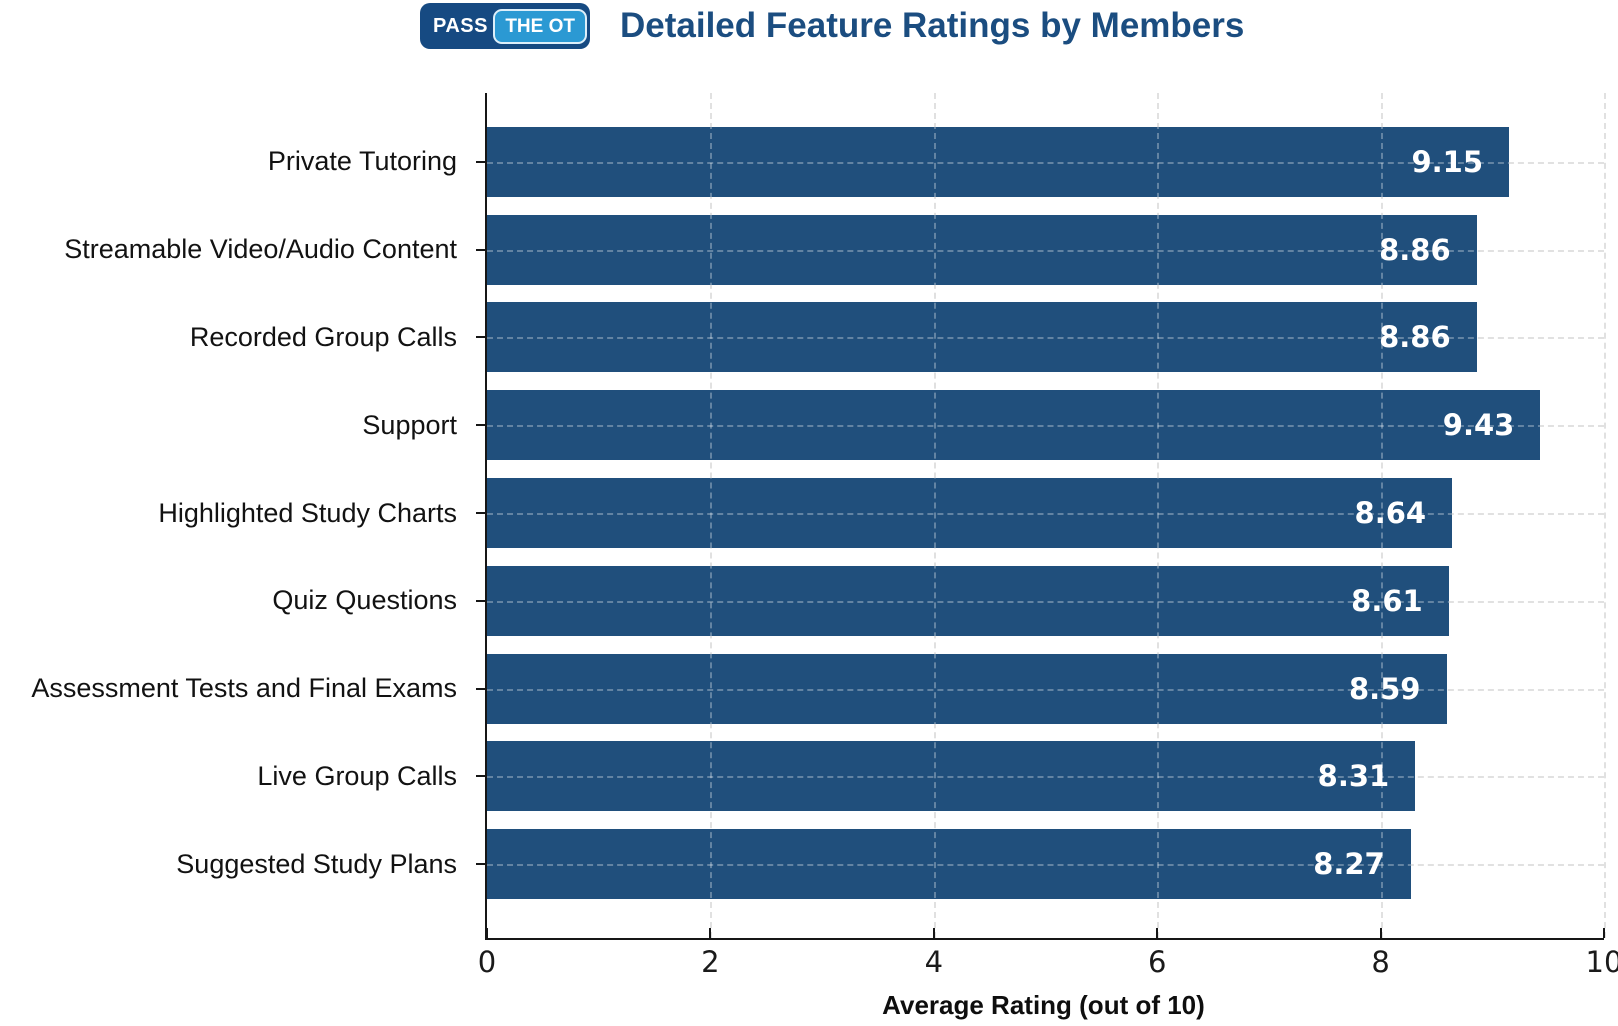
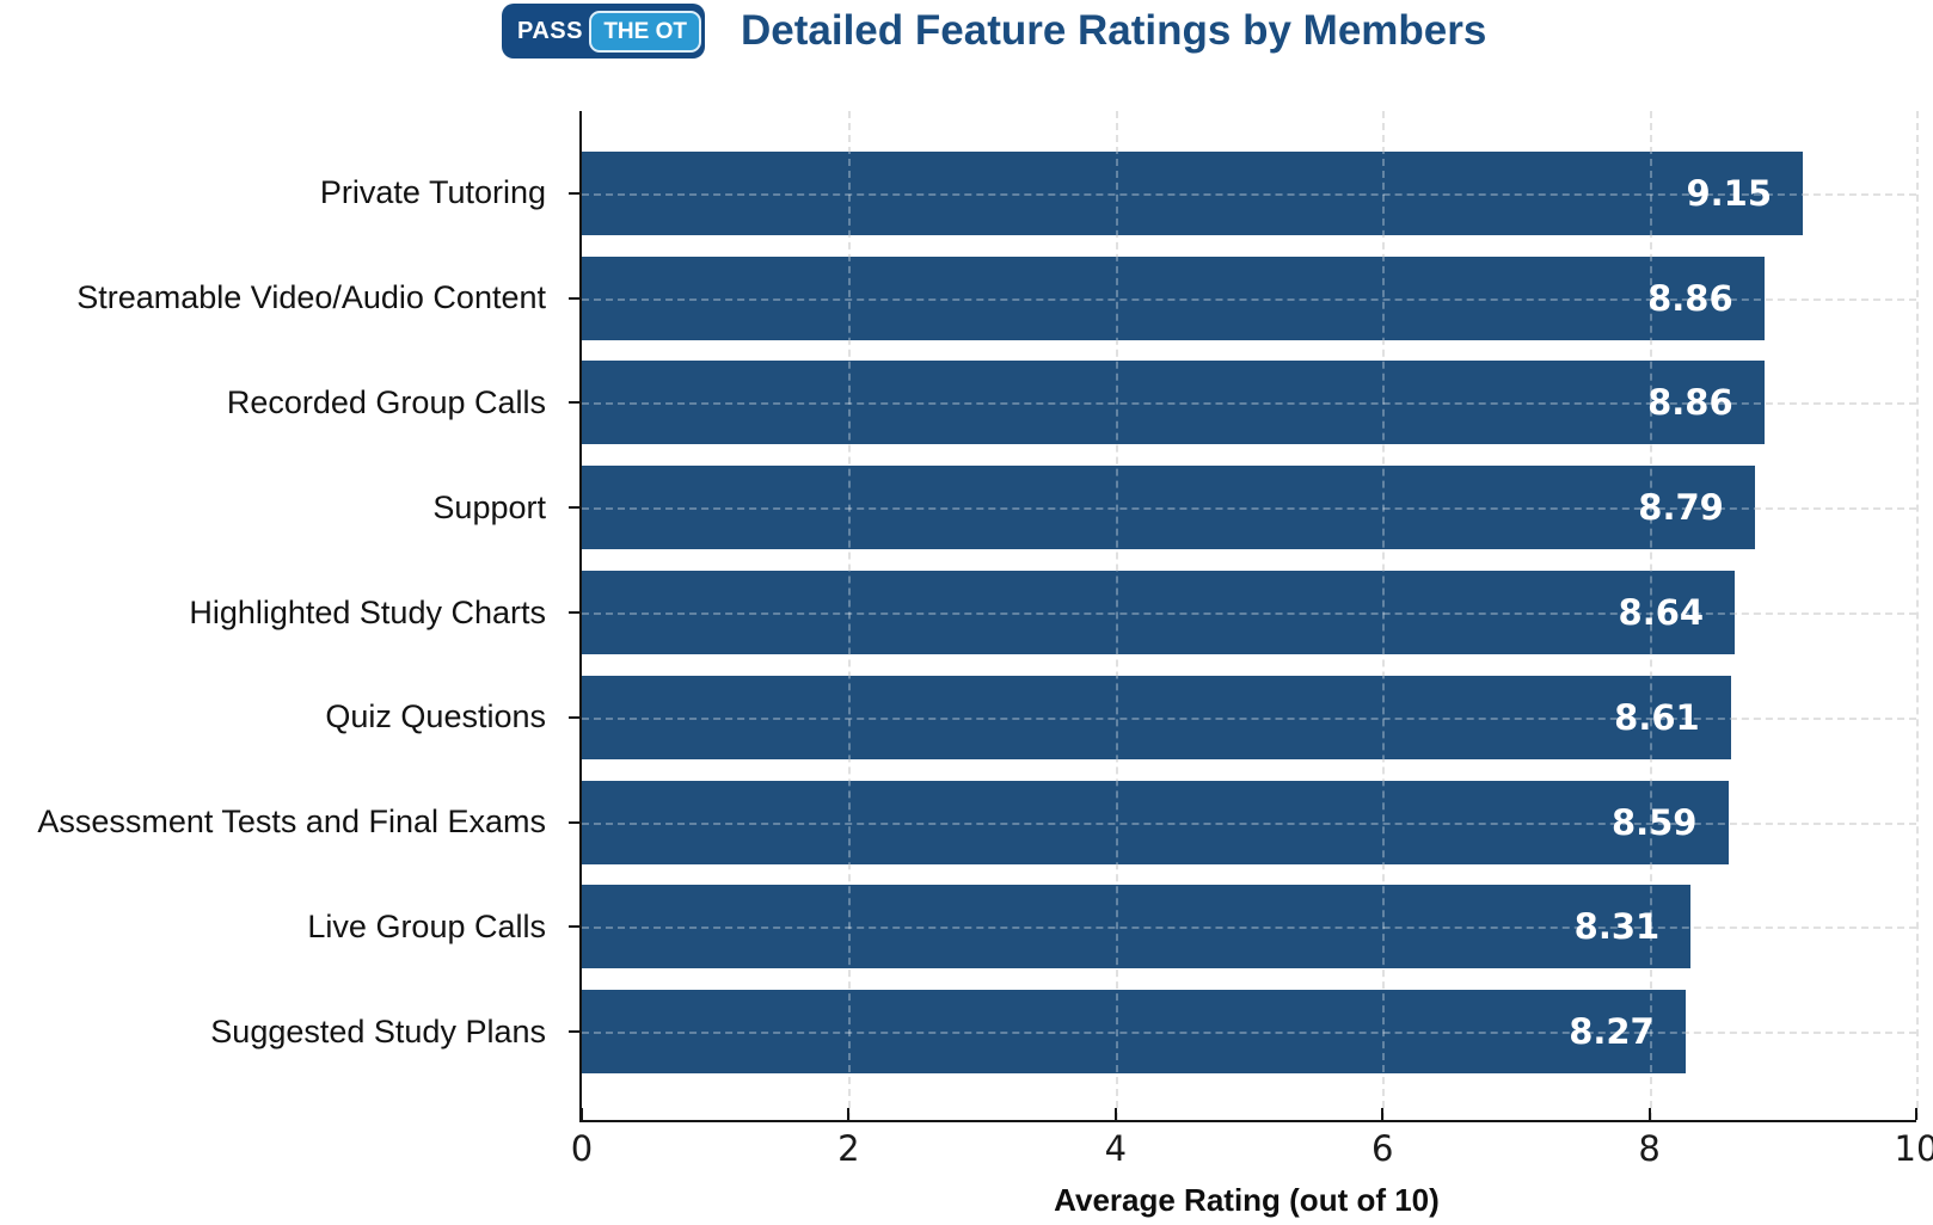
Support: 9.43 -> 8.79
